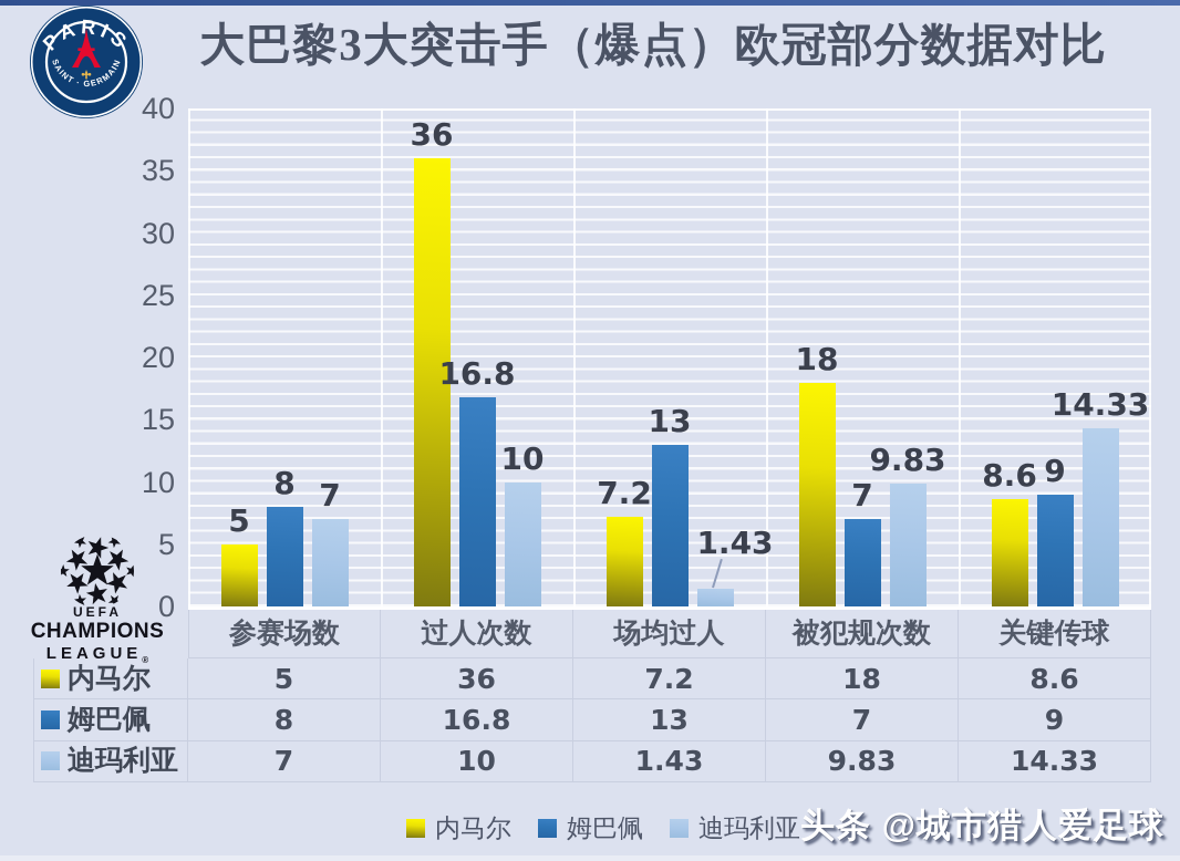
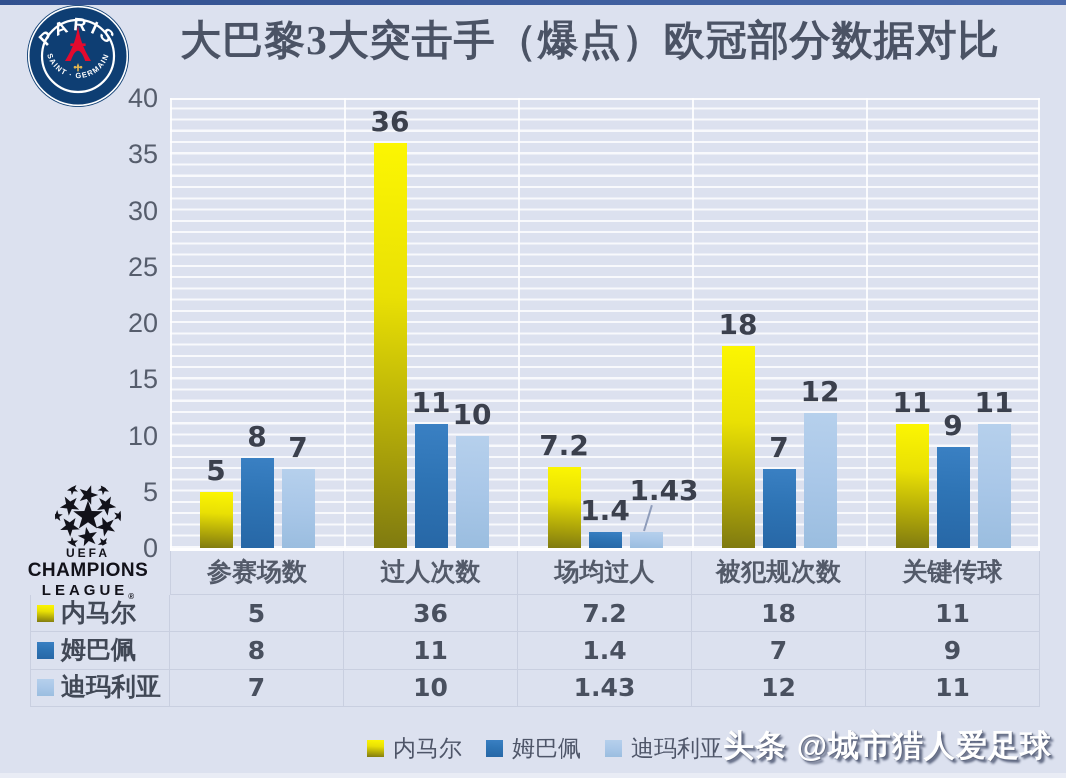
姆巴佩/过人次数: 16.8 -> 11
姆巴佩/场均过人: 13 -> 1.4
迪玛利亚/被犯规次数: 9.83 -> 12
内马尔/关键传球: 8.6 -> 11
迪玛利亚/关键传球: 14.33 -> 11
